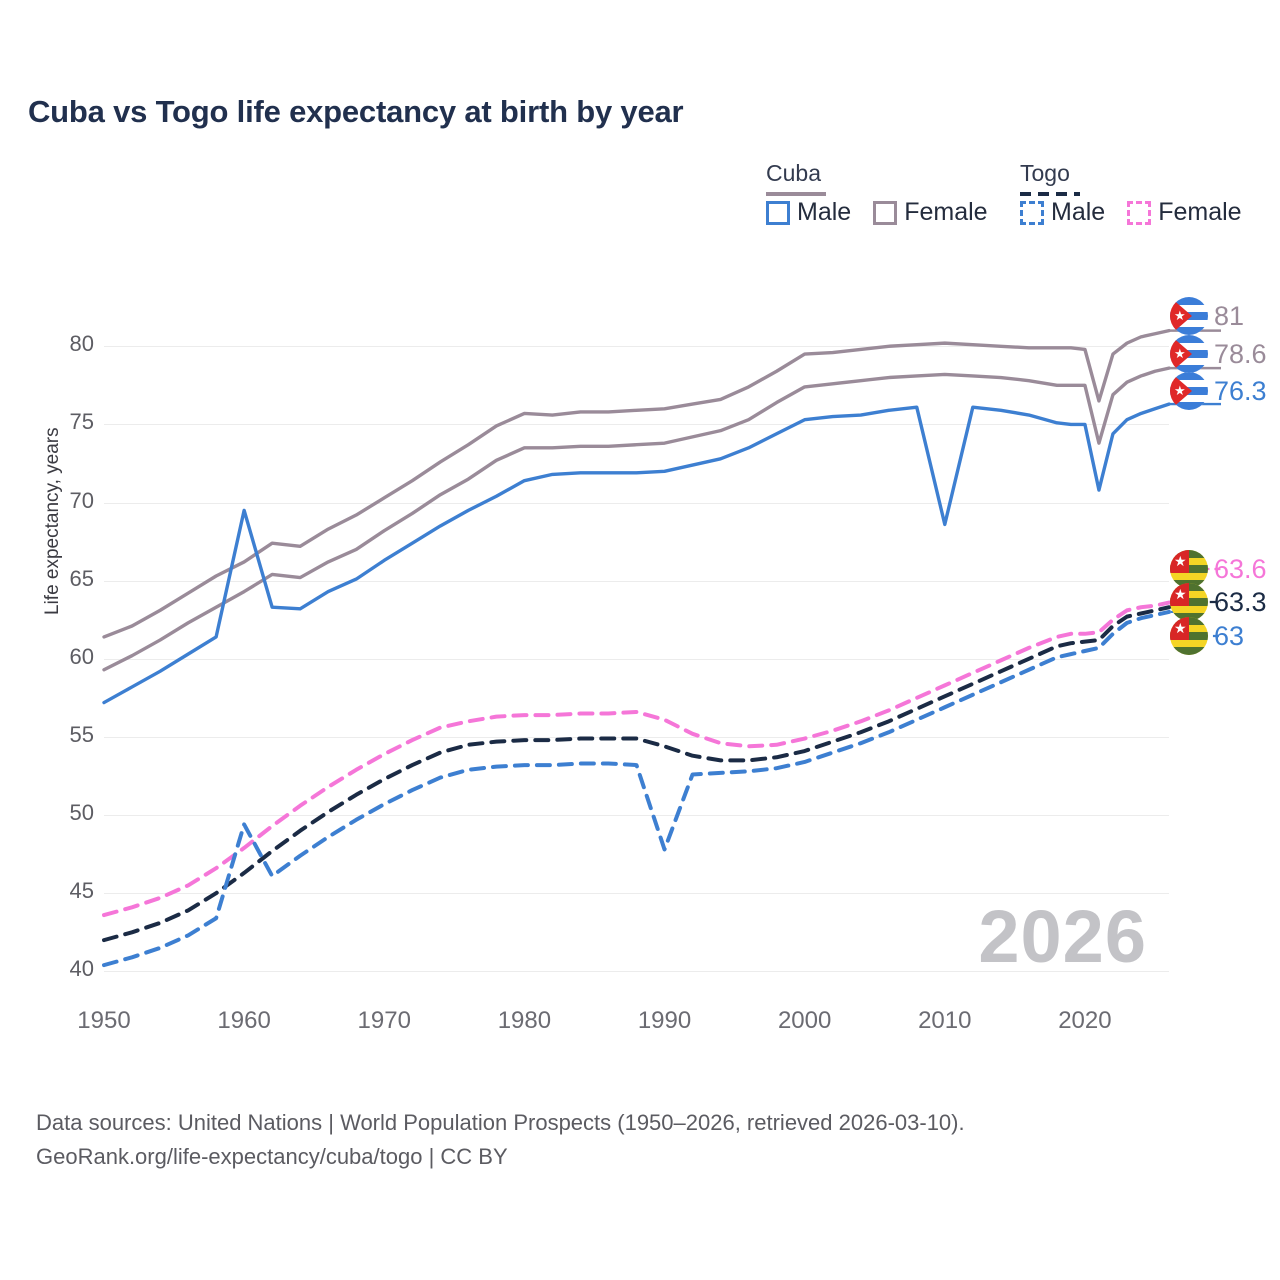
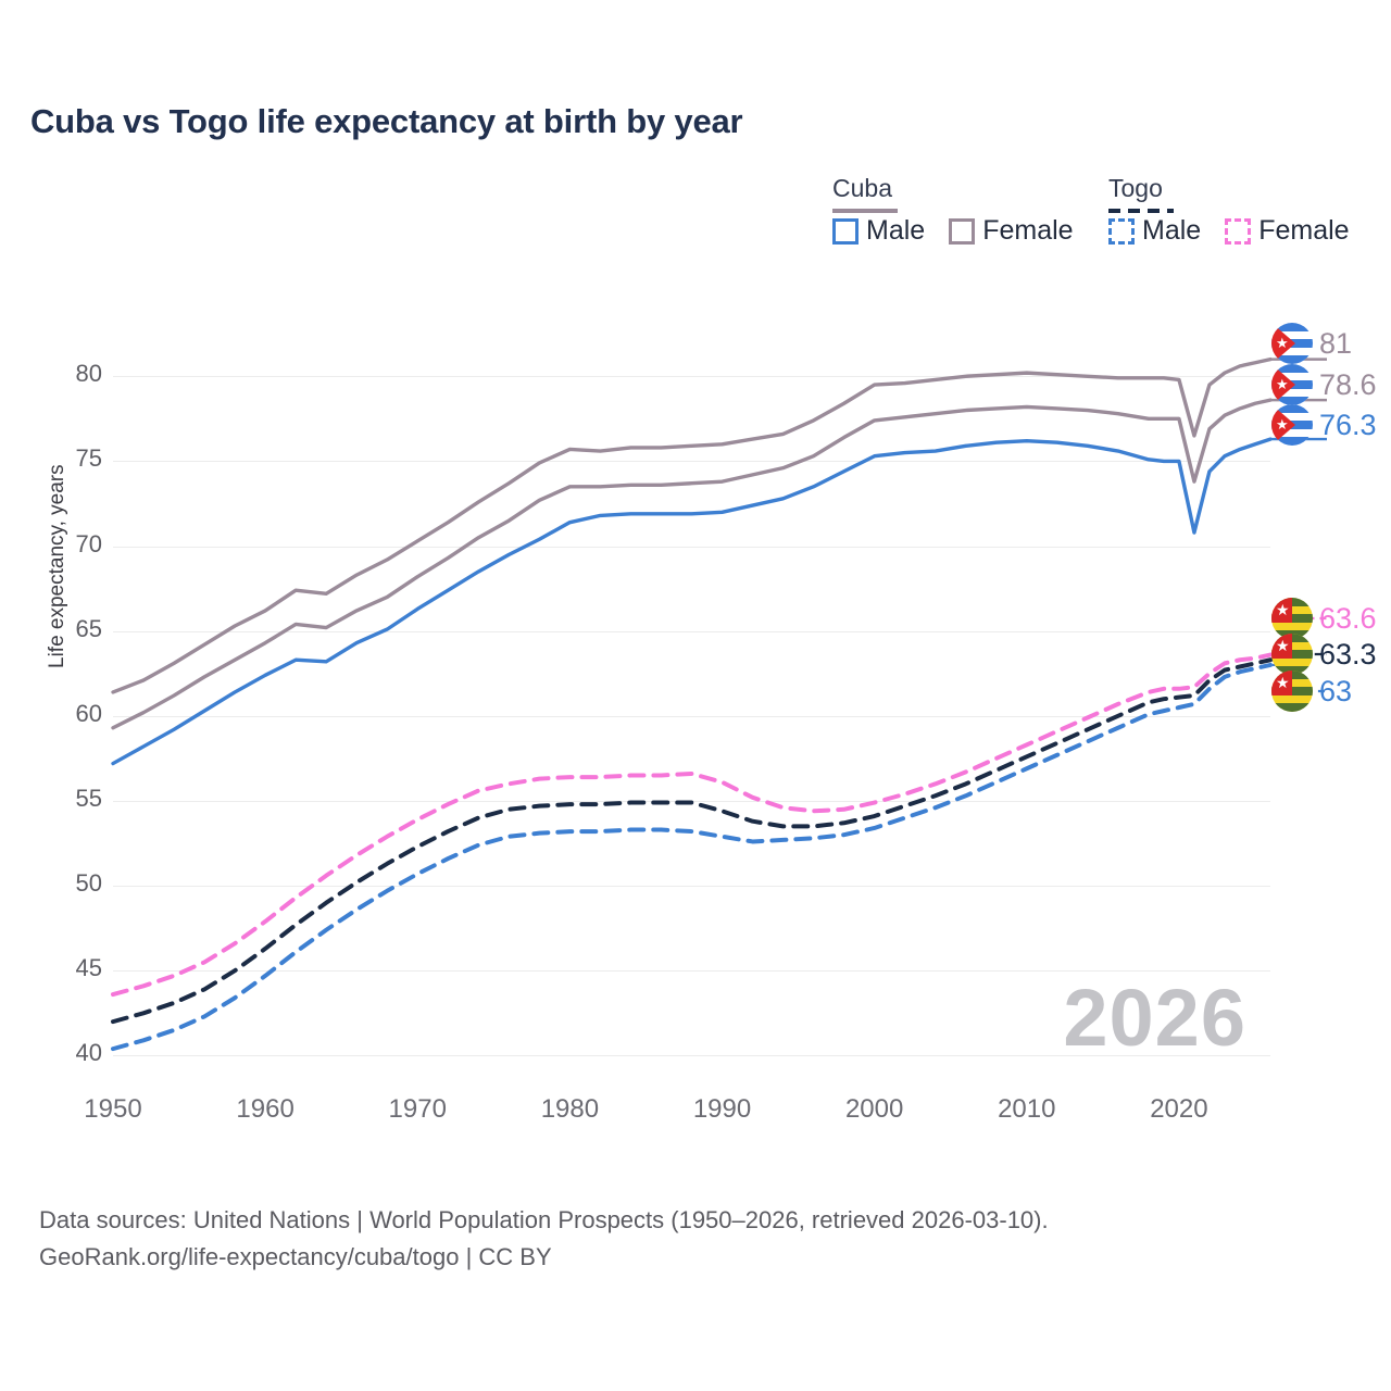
Cuba Male/1960: 69.5 -> 62.4
Togo Male/1960: 49.4 -> 44.7
Togo Male/1990: 47.8 -> 52.9
Cuba Male/2010: 68.6 -> 76.2
